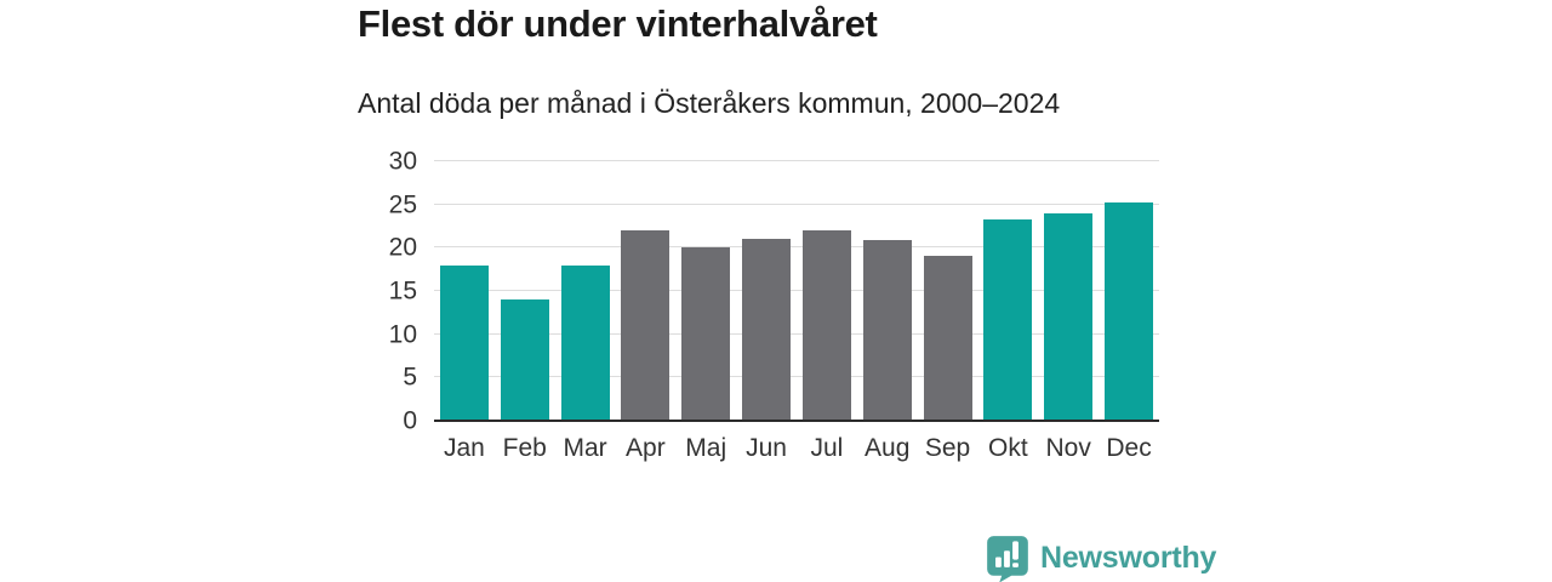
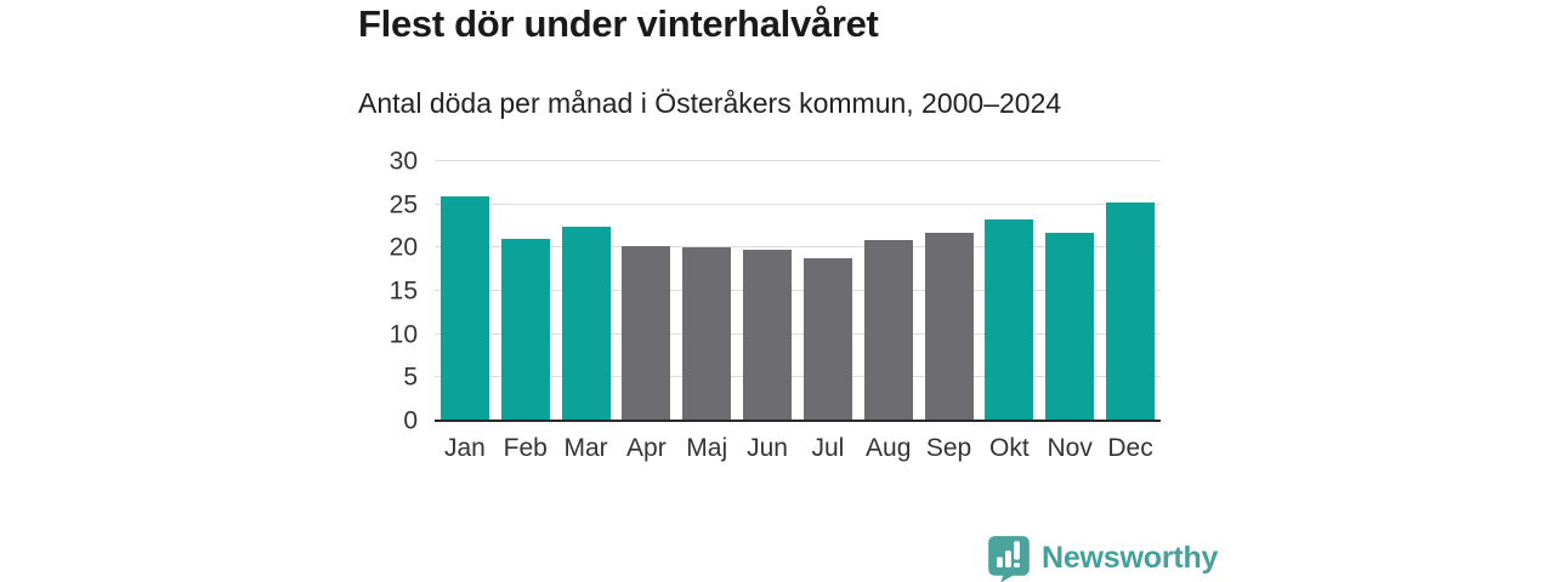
Jan: 18 -> 26
Feb: 14 -> 21
Mar: 18 -> 22
Apr: 22 -> 20
Jun: 21 -> 20
Jul: 22 -> 19
Sep: 19 -> 22
Nov: 24 -> 22
